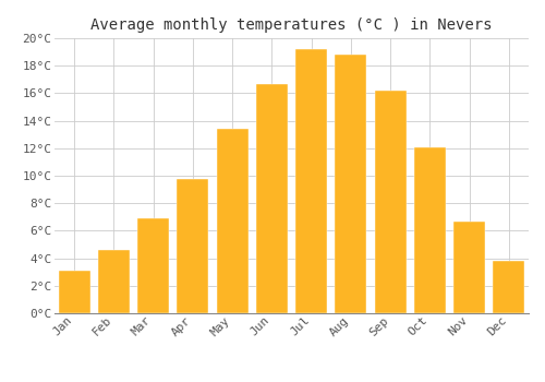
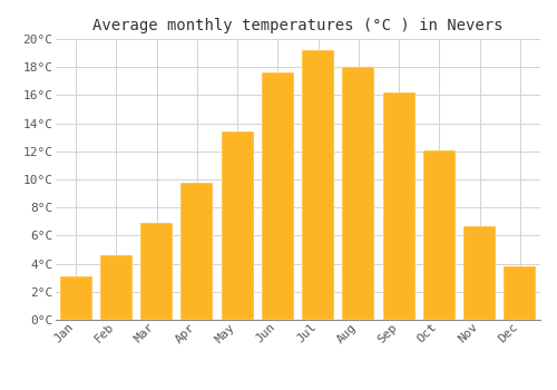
Jun: 16.7°C -> 17.6°C
Aug: 18.8°C -> 18.0°C
